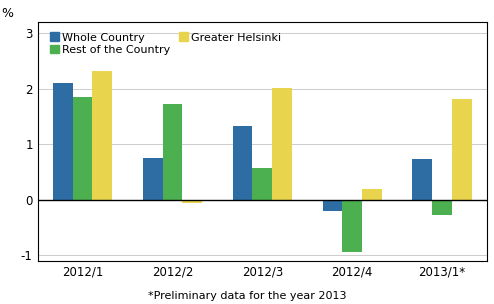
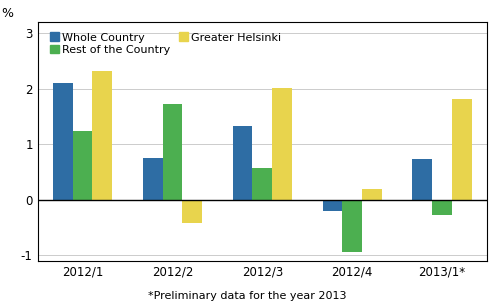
Rest of the Country/2012/1: 1.85 -> 1.24
Greater Helsinki/2012/2: -0.05 -> -0.42
